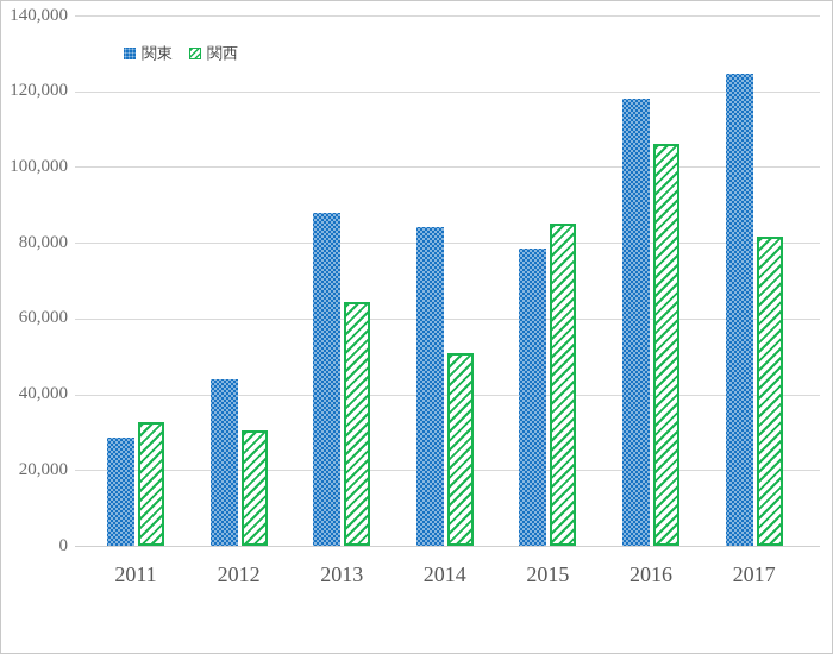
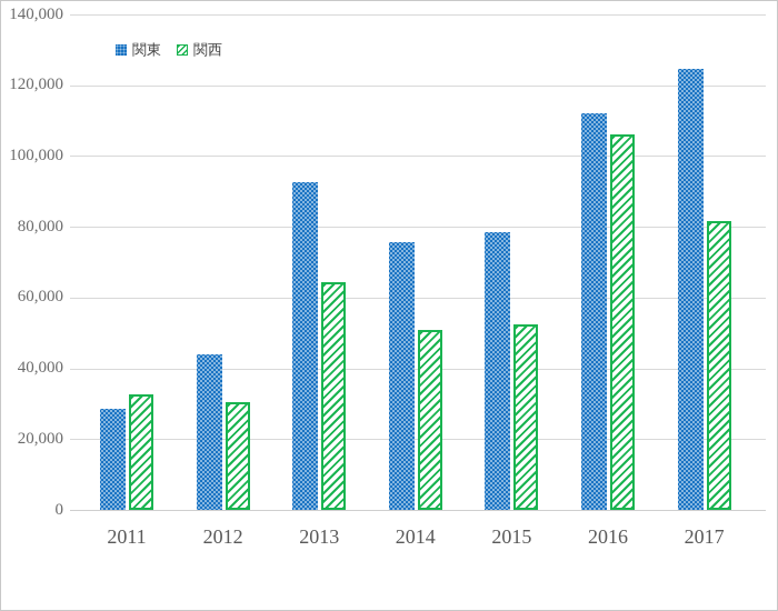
関東/2013: 88000 -> 92000
関東/2014: 84000 -> 76000
関西/2015: 85000 -> 52000
関東/2016: 118000 -> 112000
